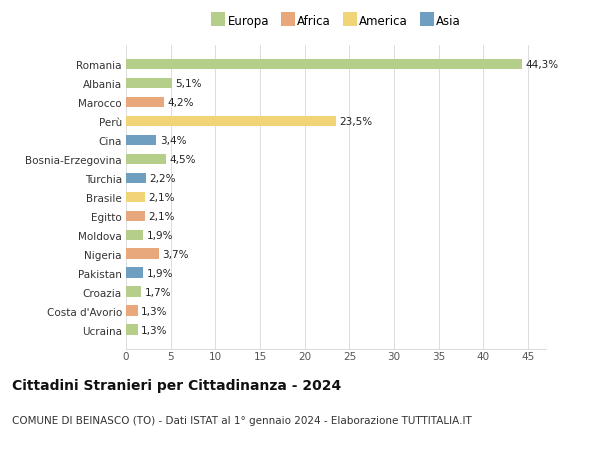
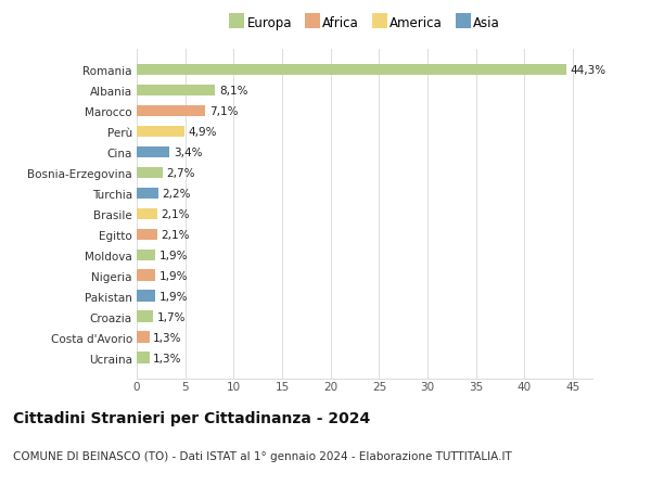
Albania: 5,1% -> 8,1%
Marocco: 4,2% -> 7,1%
Perù: 23,5% -> 4,9%
Bosnia-Erzegovina: 4,5% -> 2,7%
Nigeria: 3,7% -> 1,9%
